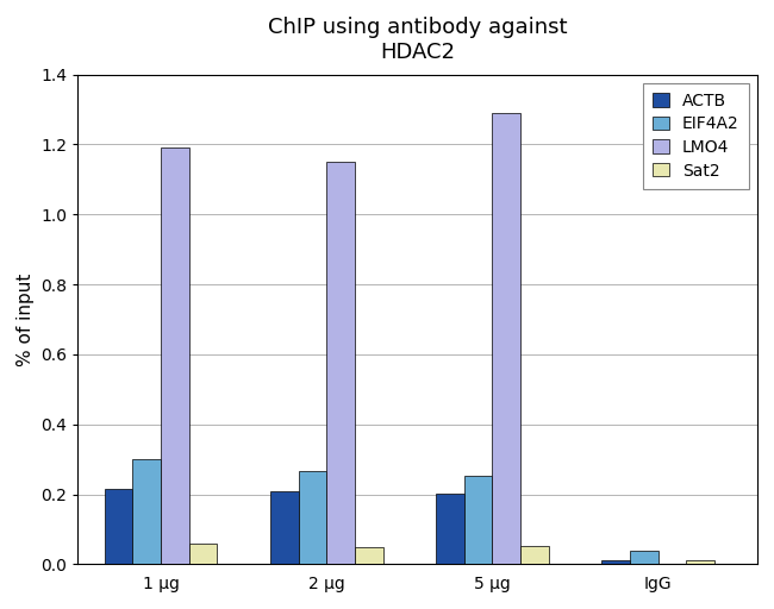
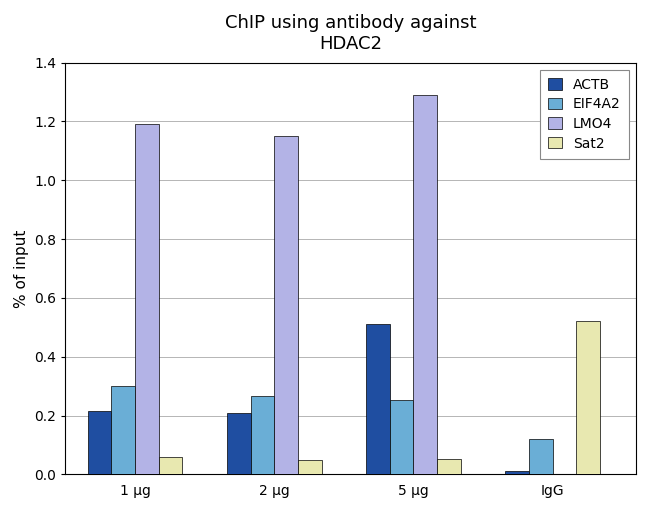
ACTB/5 μg: 0.203 -> 0.510
EIF4A2/IgG: 0.038 -> 0.120
Sat2/IgG: 0.013 -> 0.520
